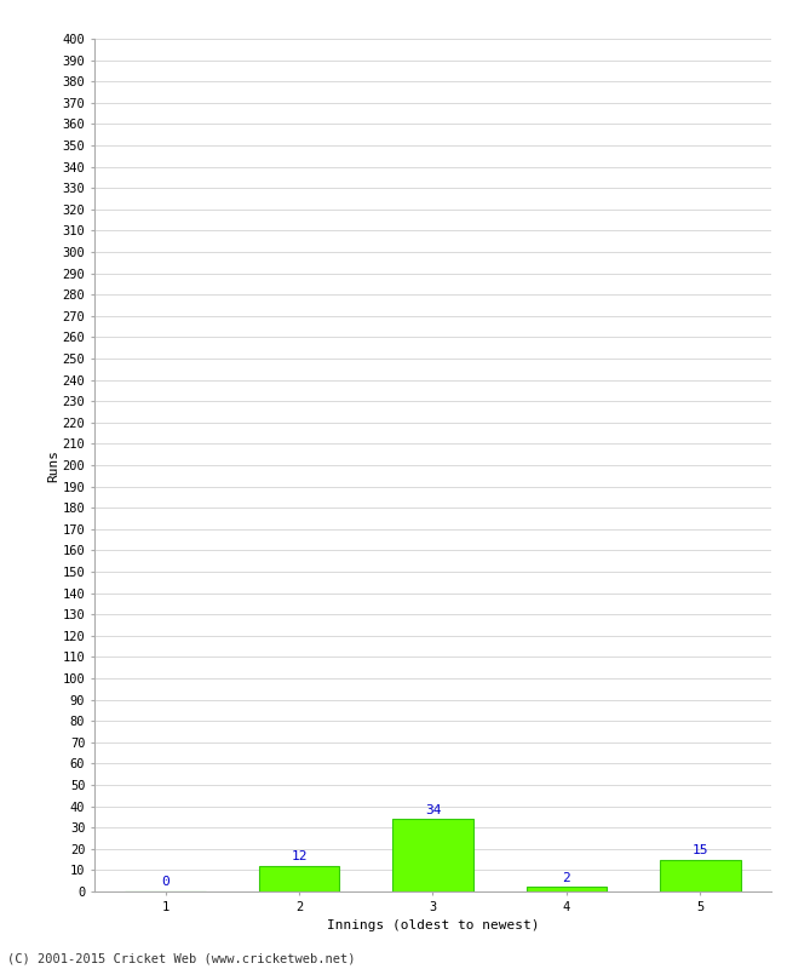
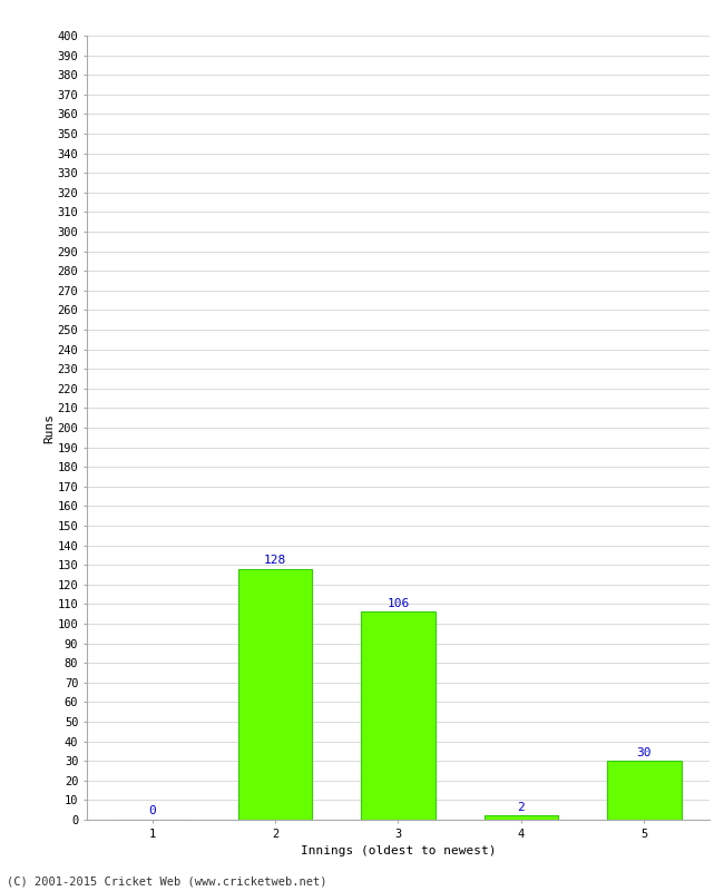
2: 12 -> 128
3: 34 -> 106
5: 15 -> 30
